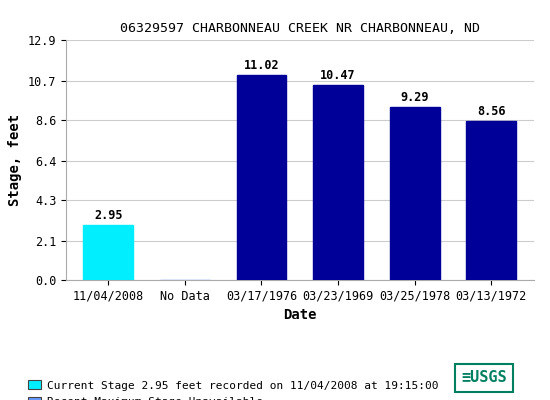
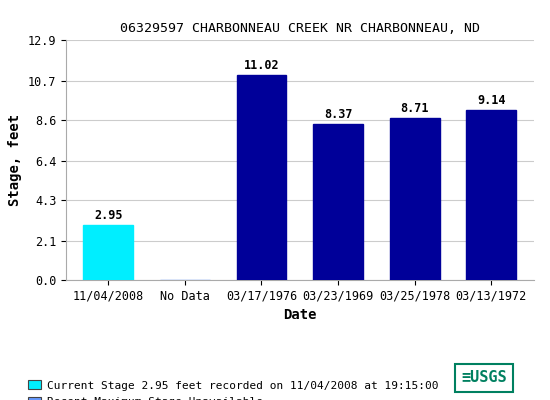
03/23/1969: 10.47 -> 8.37
03/25/1978: 9.29 -> 8.71
03/13/1972: 8.56 -> 9.14
